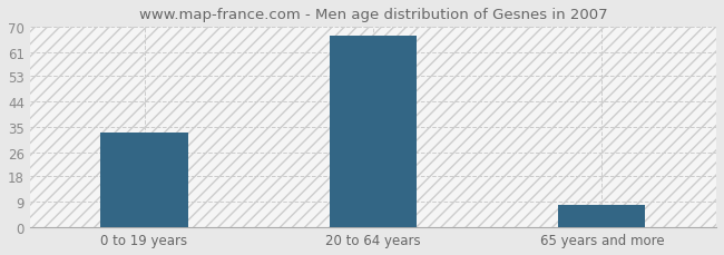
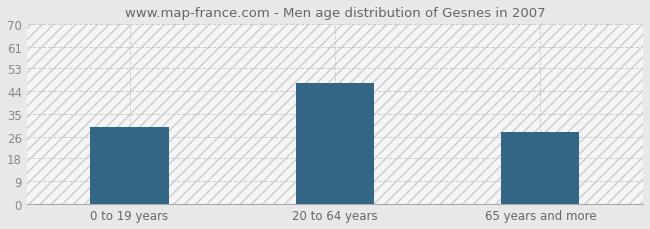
0 to 19 years: 33 -> 30
20 to 64 years: 67 -> 47
65 years and more: 8 -> 28
